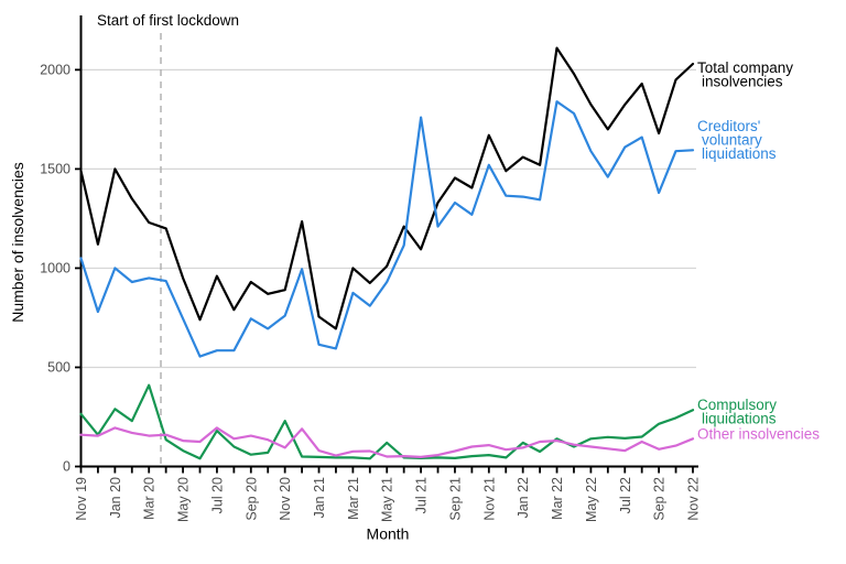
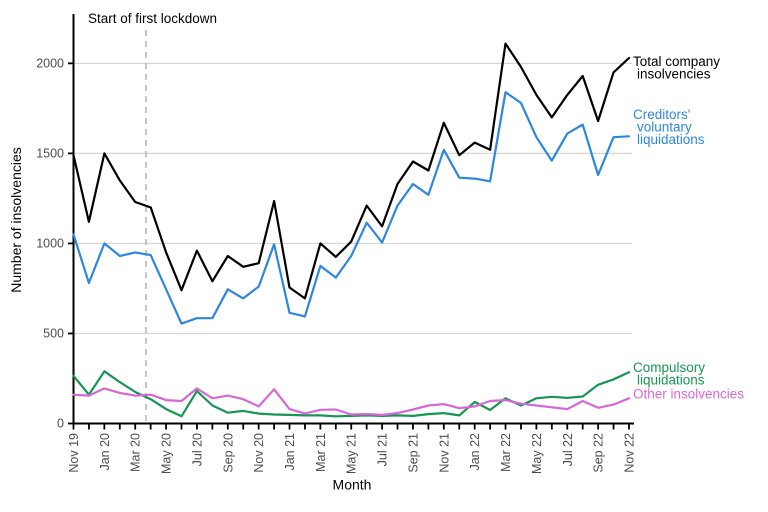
Compulsory liquidations/Mar 20: 410 -> 180
Compulsory liquidations/Nov 20: 230 -> 60
Compulsory liquidations/May 21: 120 -> 40
Creditors' voluntary liquidations/Jul 21: 1760 -> 1000
